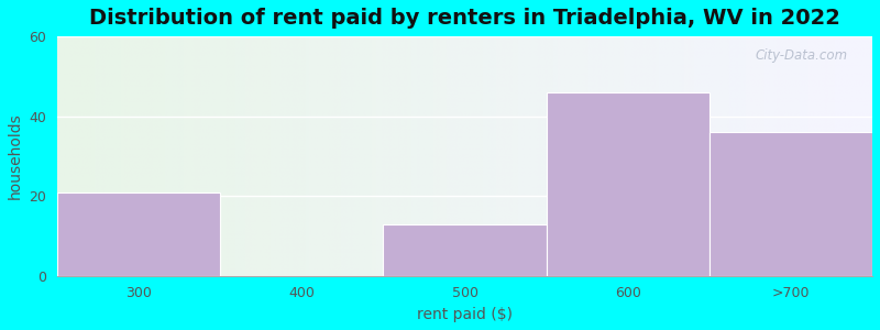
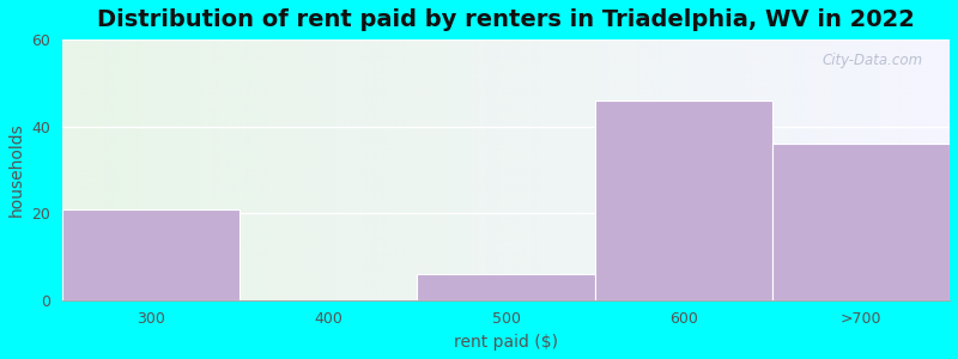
500: 13 -> 6
